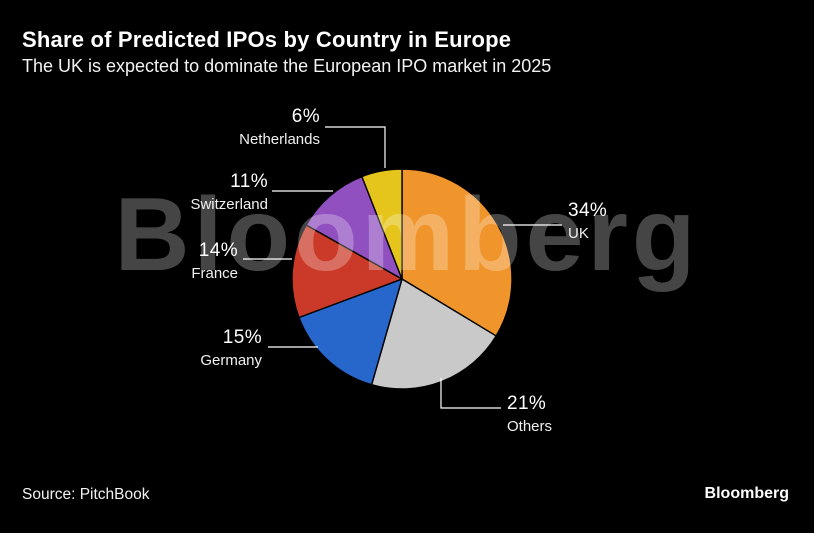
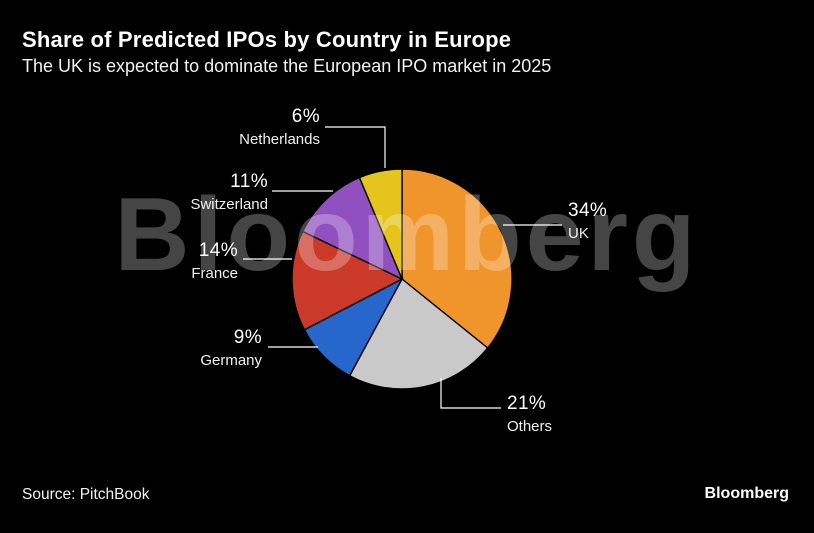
Germany: 15% -> 9%
